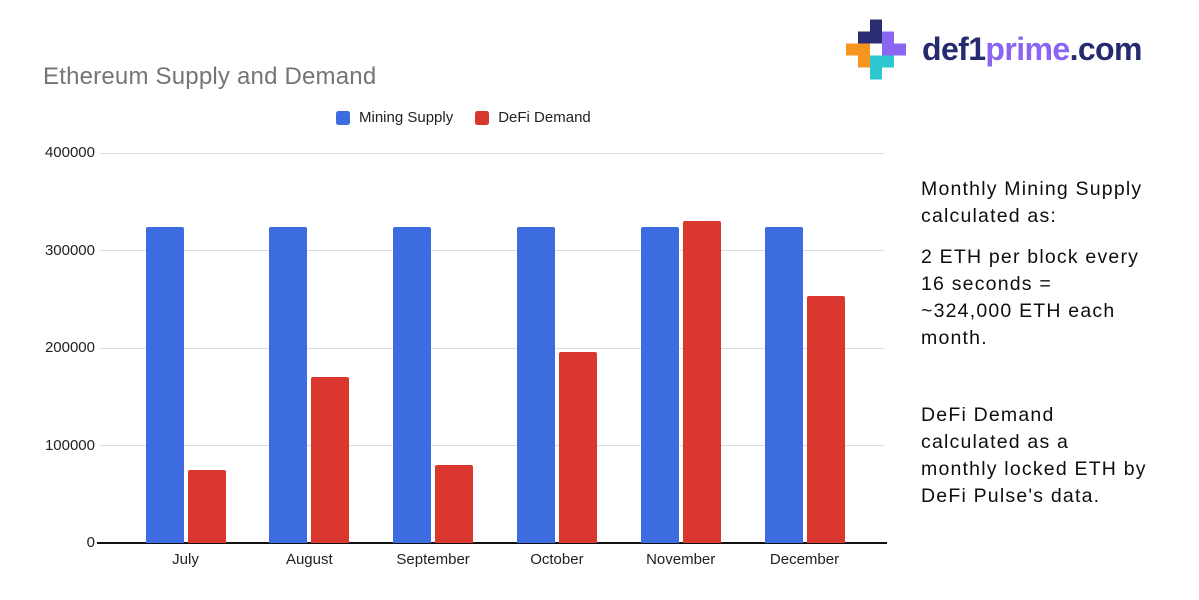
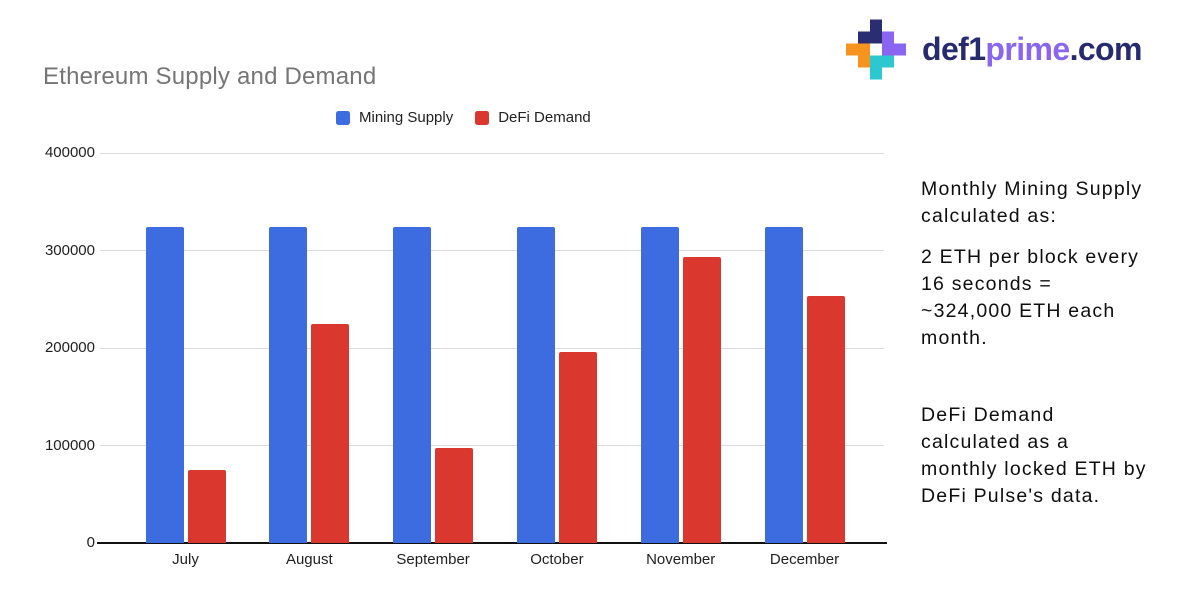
DeFi Demand/August: 170000 -> 220000
DeFi Demand/September: 80000 -> 100000
DeFi Demand/November: 330000 -> 290000
